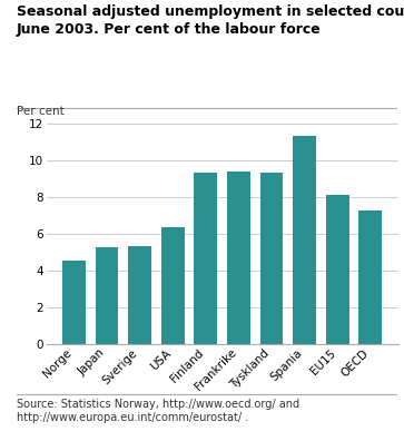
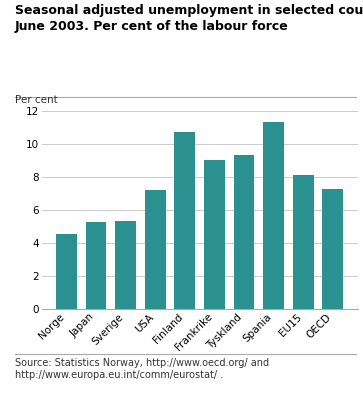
USA: 6.3 -> 7.2
Finland: 9.3 -> 10.7
Frankrike: 9.4 -> 9.0
